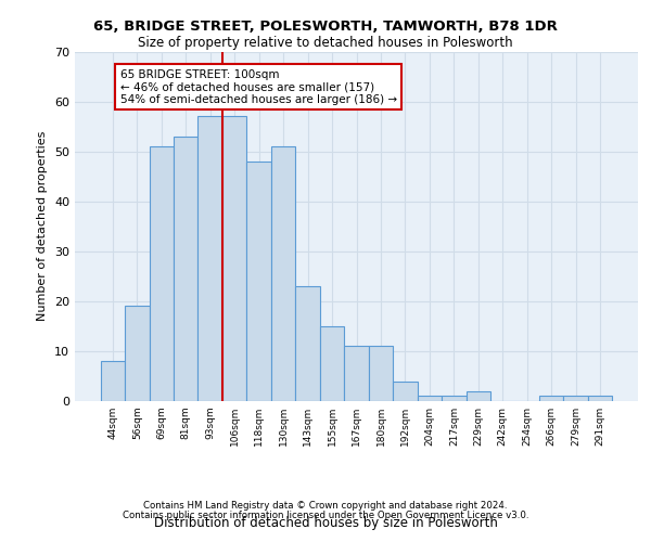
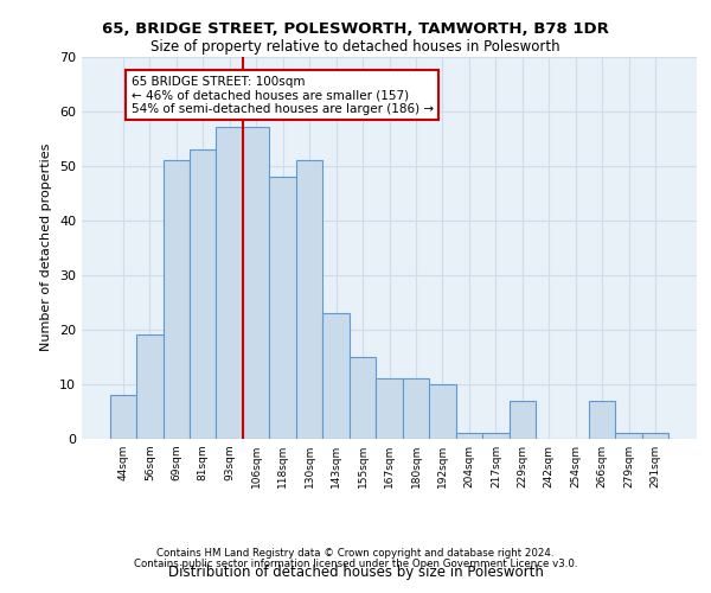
192sqm: 4 -> 10
229sqm: 2 -> 7
266sqm: 1 -> 7
